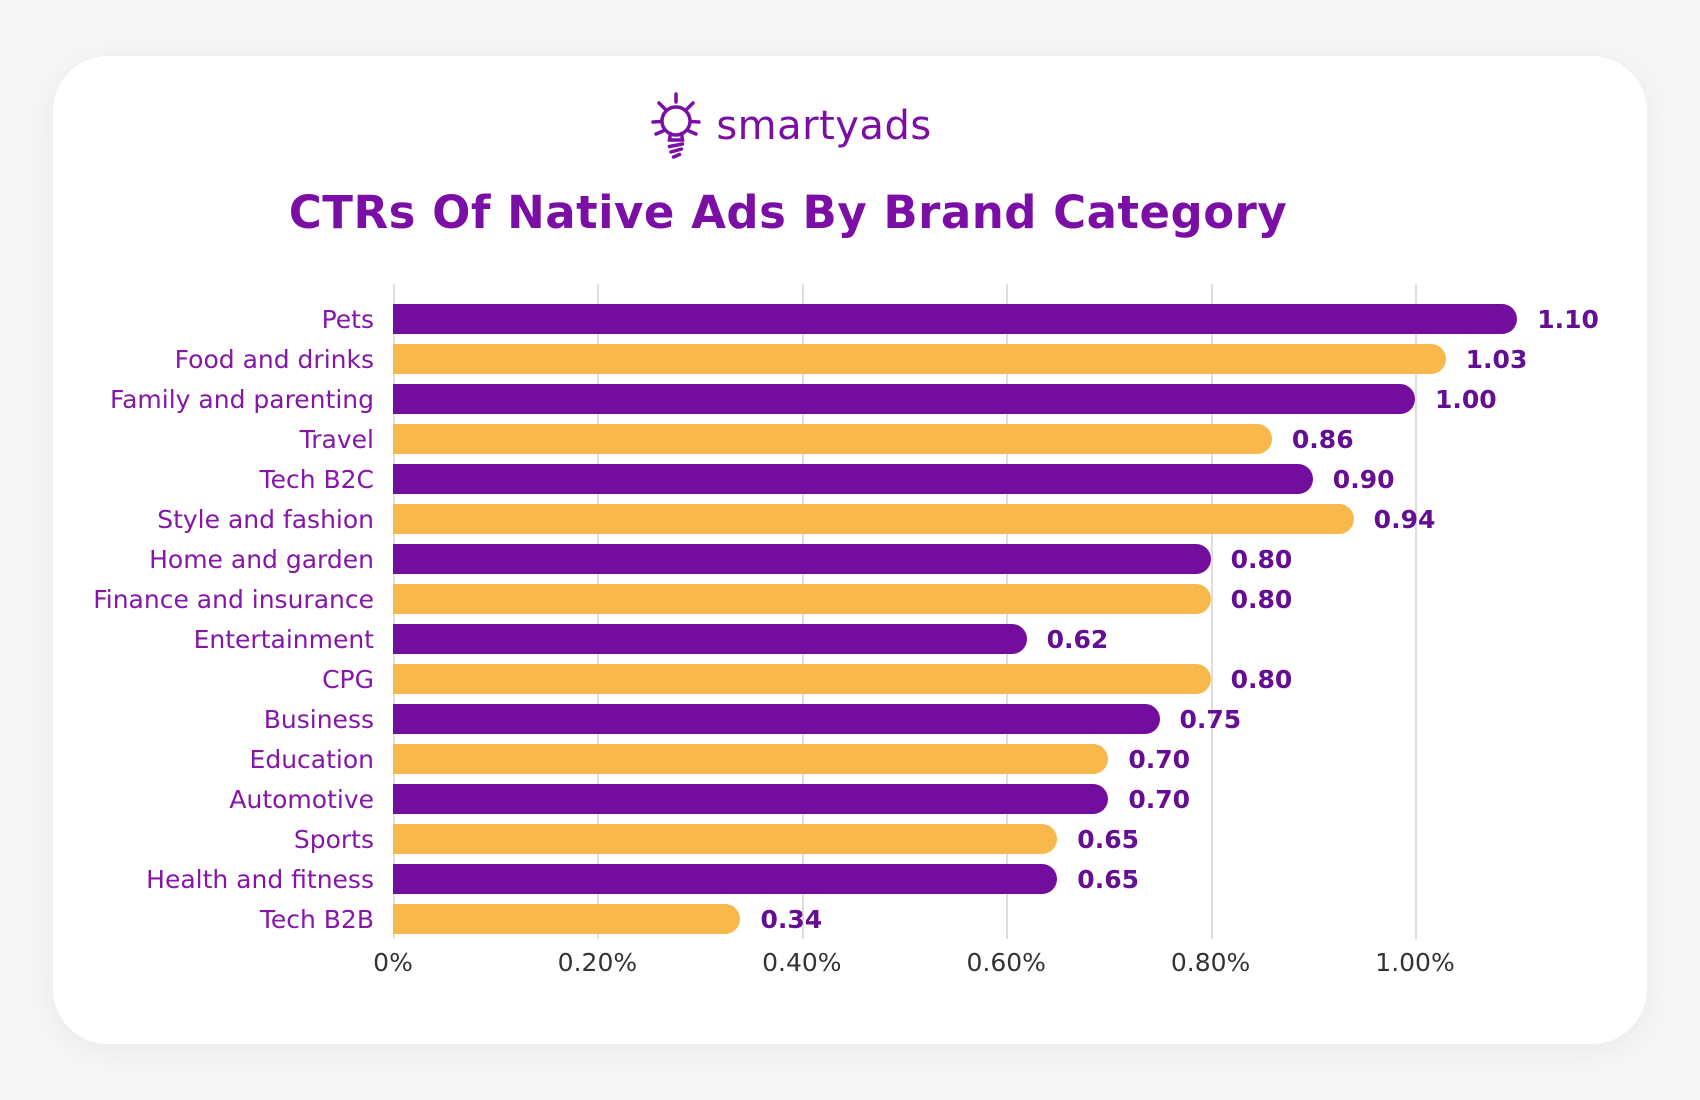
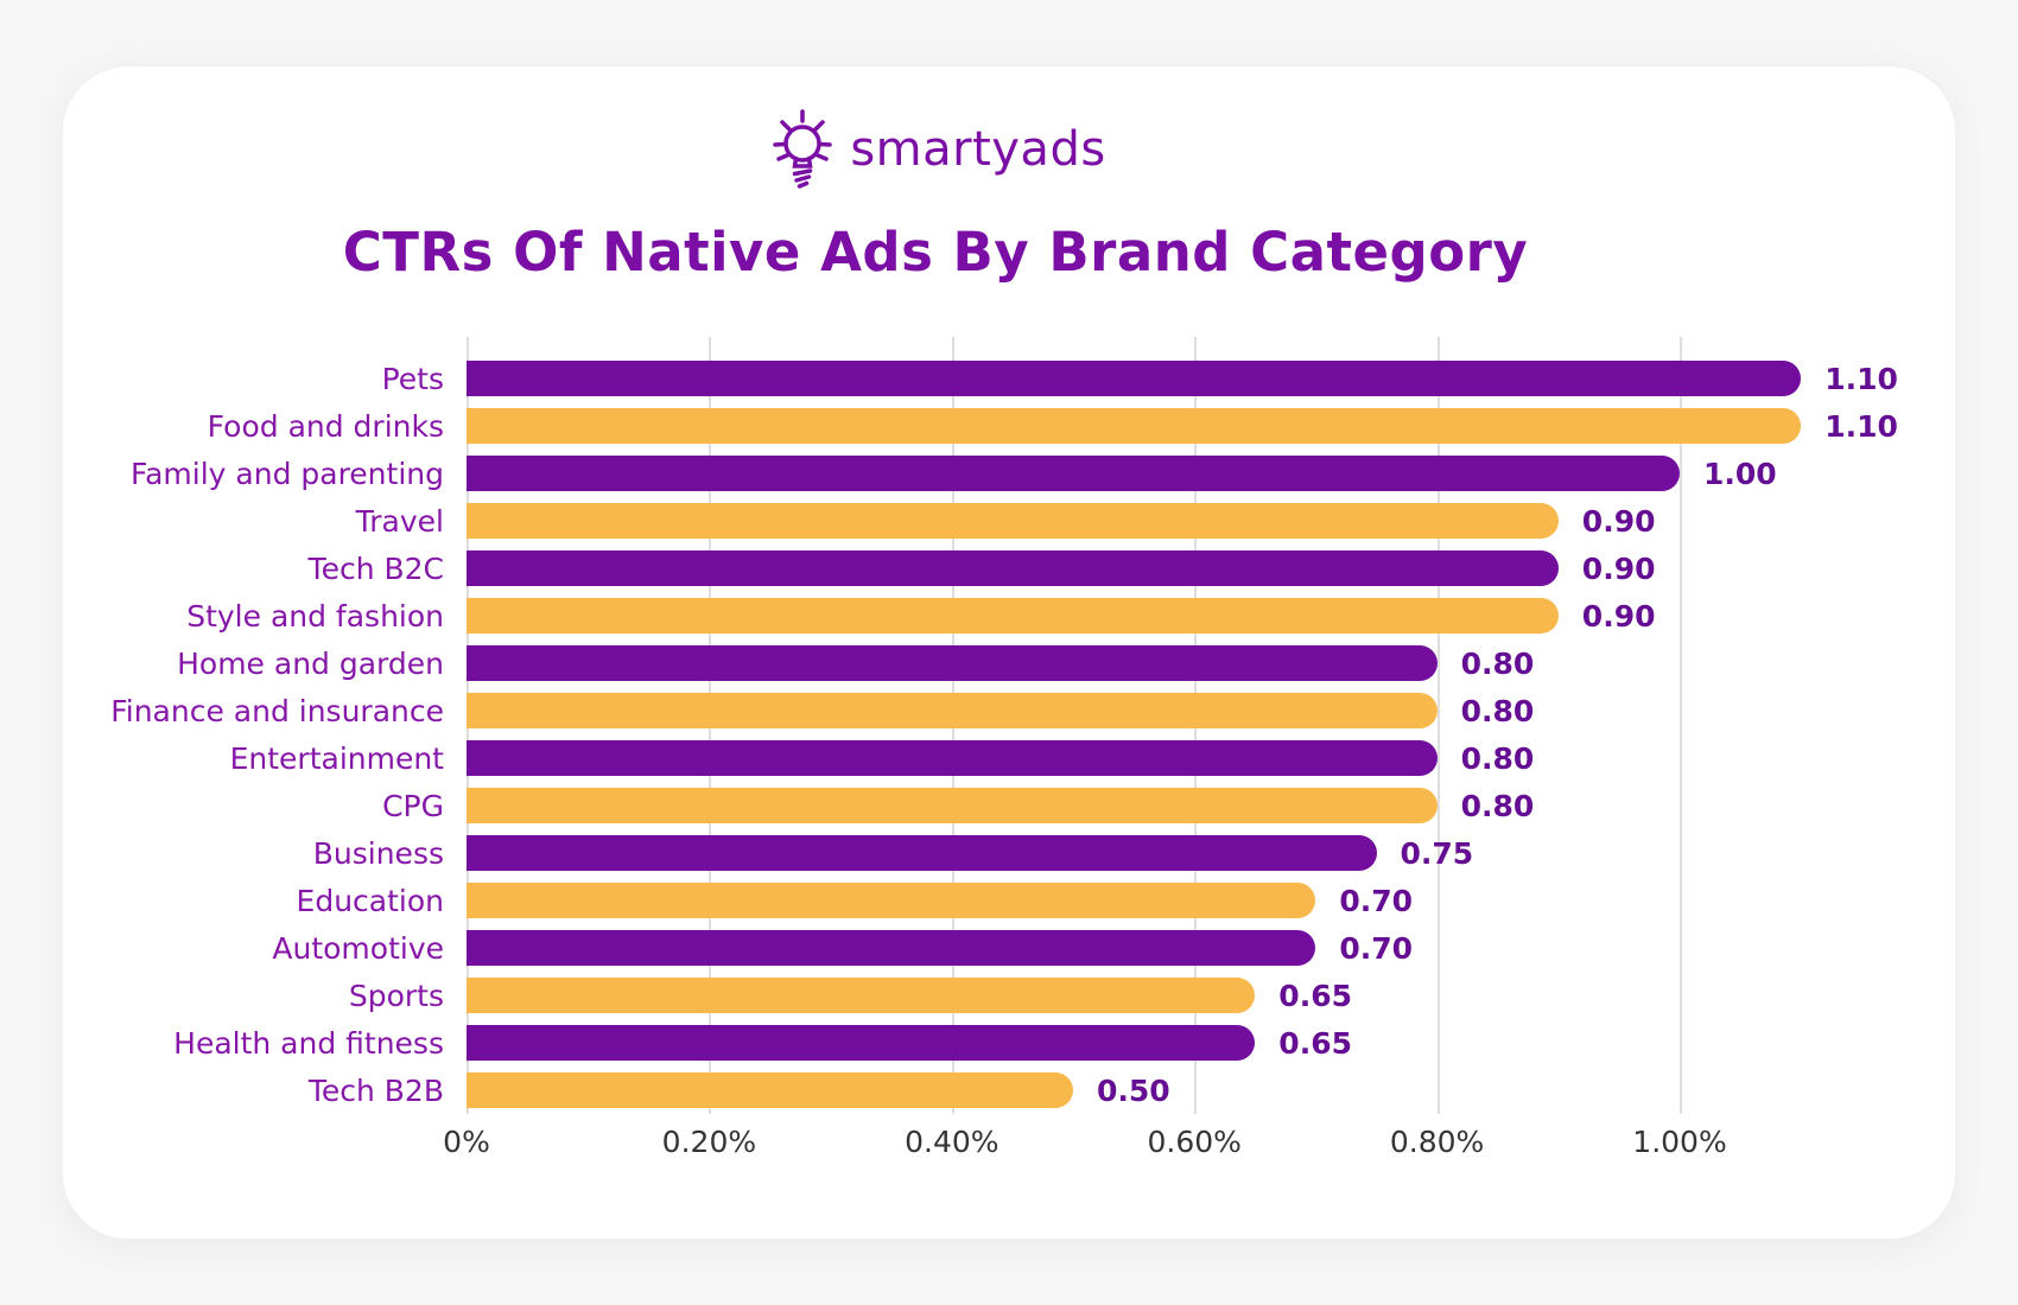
Food and drinks: 1.03 -> 1.10
Travel: 0.86 -> 0.90
Style and fashion: 0.94 -> 0.90
Entertainment: 0.62 -> 0.80
Tech B2B: 0.34 -> 0.50
